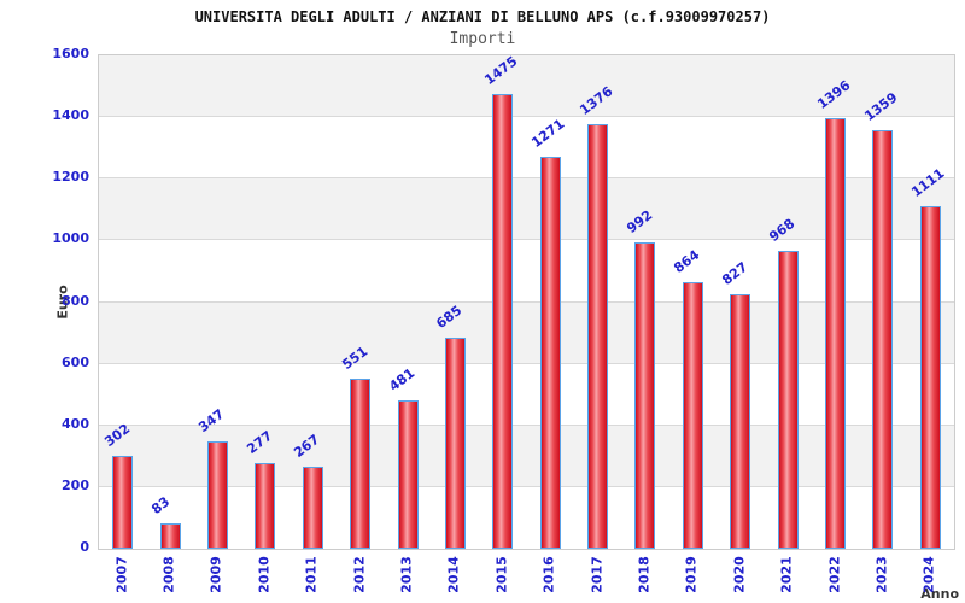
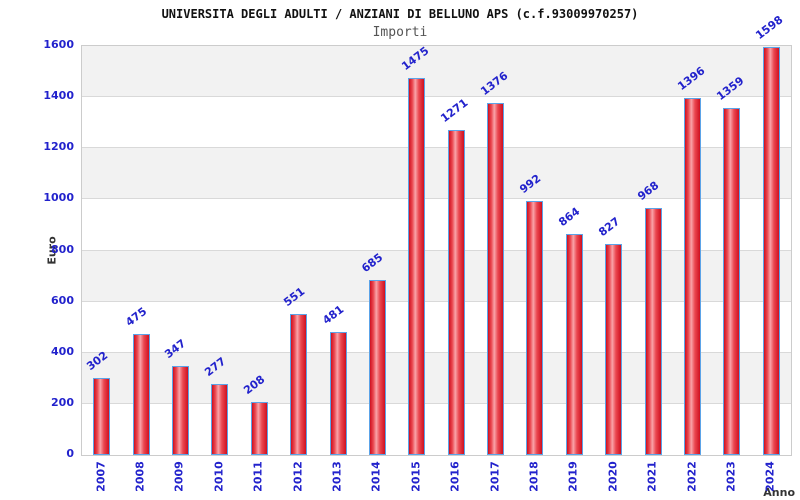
2008: 83 -> 475
2011: 267 -> 208
2024: 1111 -> 1598
